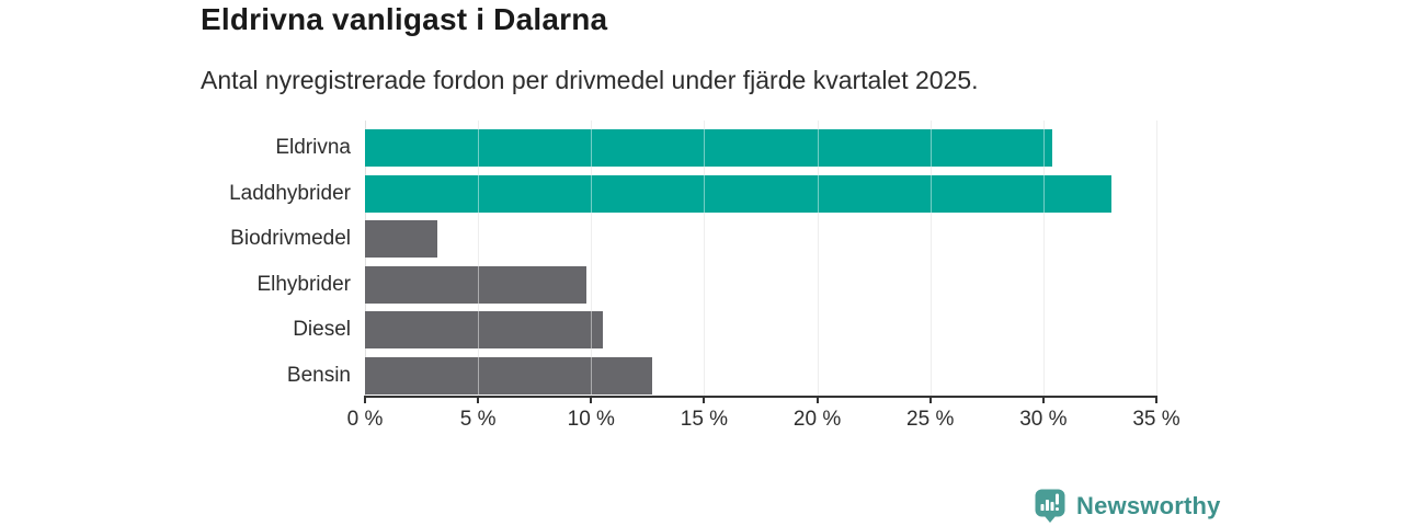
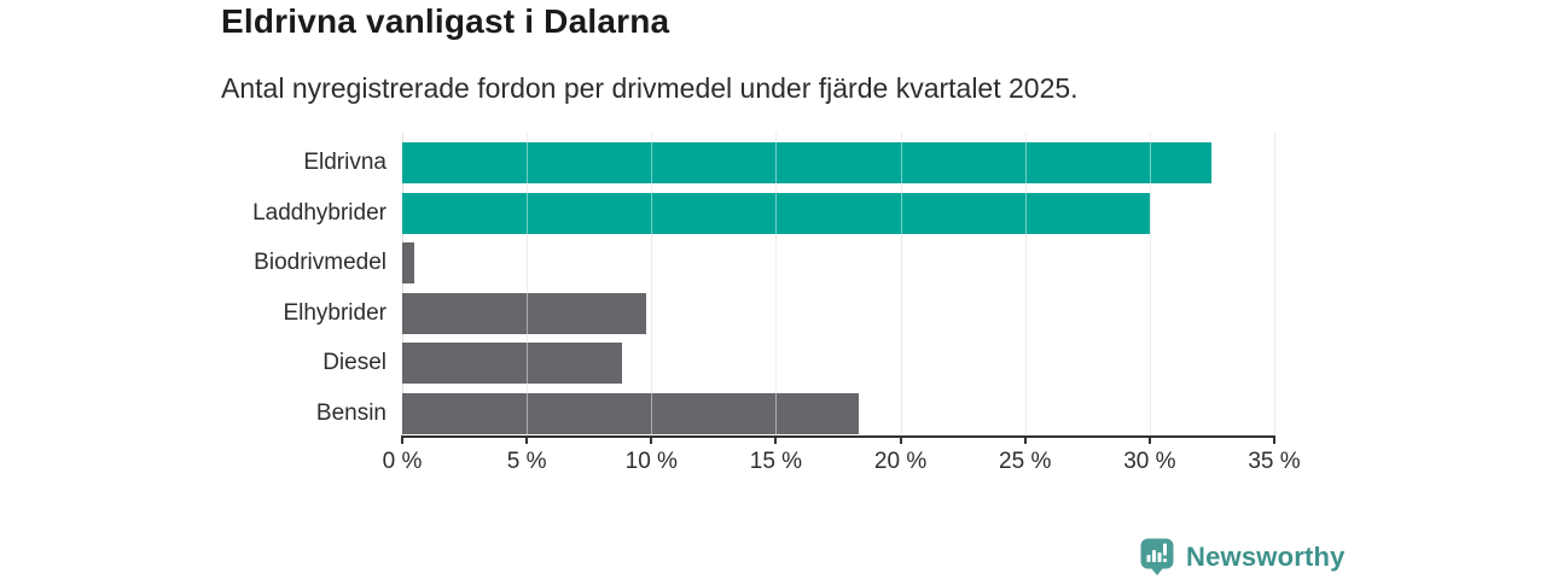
Eldrivna: 30.4% -> 32.5%
Laddhybrider: 33.0% -> 30.0%
Biodrivmedel: 3.2% -> 0.5%
Diesel: 10.5% -> 8.8%
Bensin: 12.7% -> 18.3%
